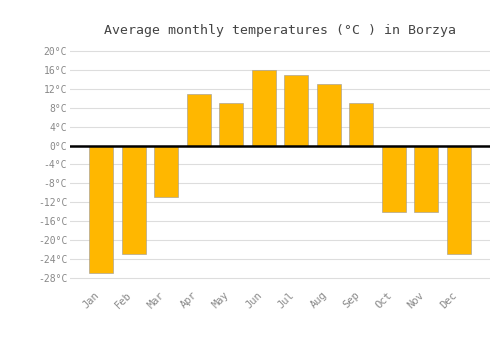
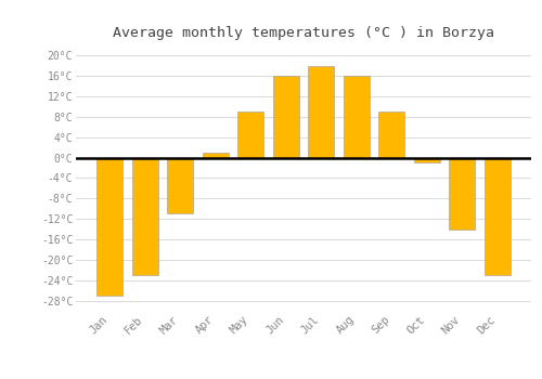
Apr: 11°C -> 1°C
Jul: 15°C -> 18°C
Aug: 13°C -> 16°C
Oct: -14°C -> -1°C
